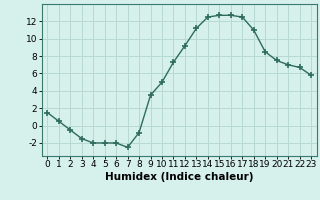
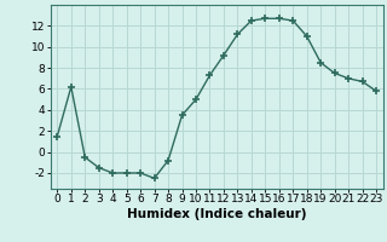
1: 0.5 -> 6.2
